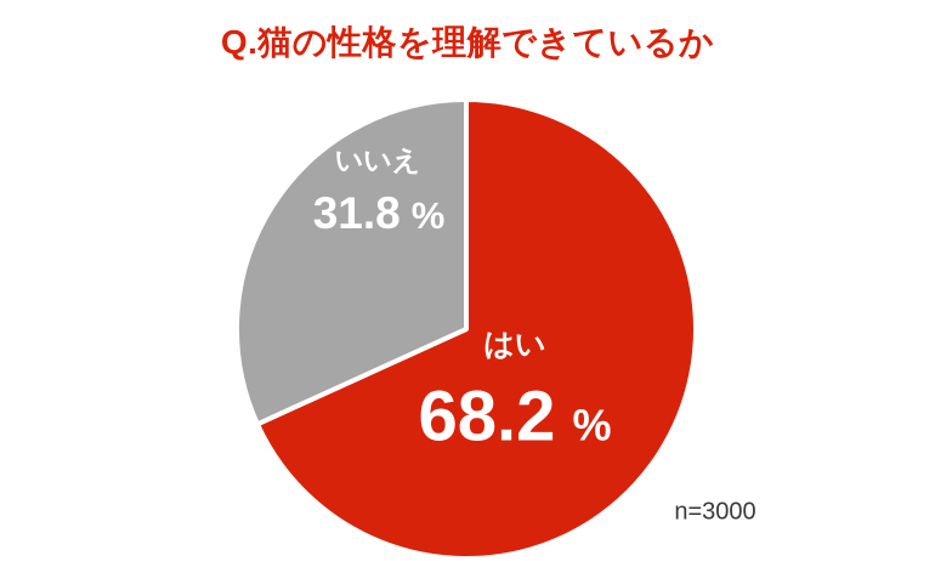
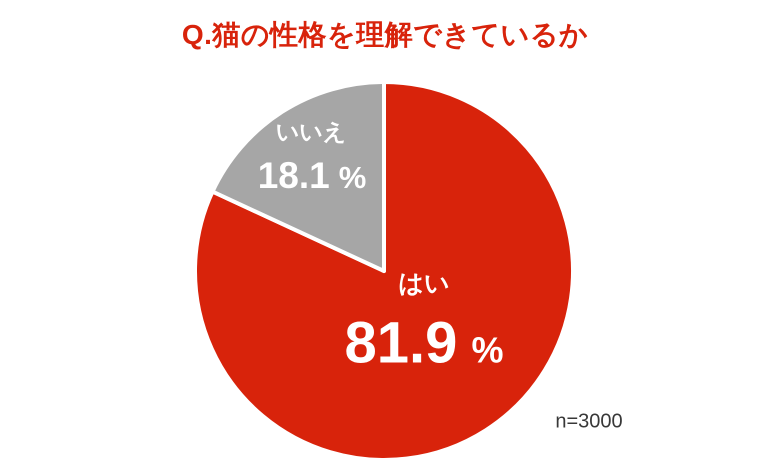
はい: 68.2 -> 81.9
いいえ: 31.8 -> 18.1
